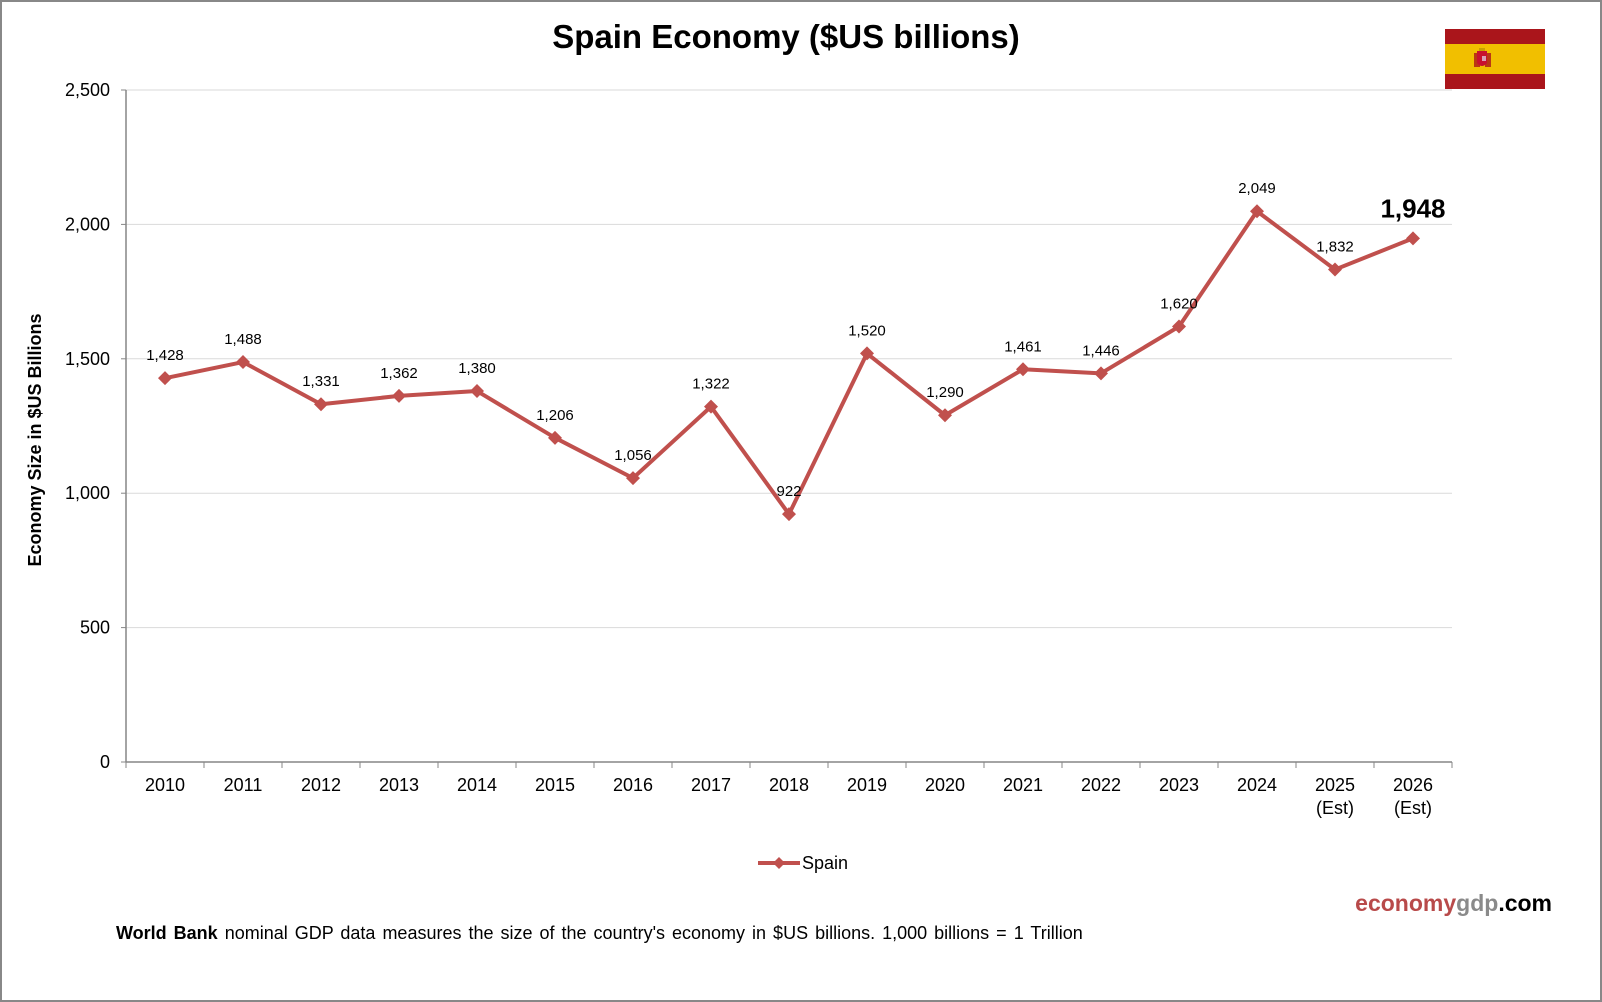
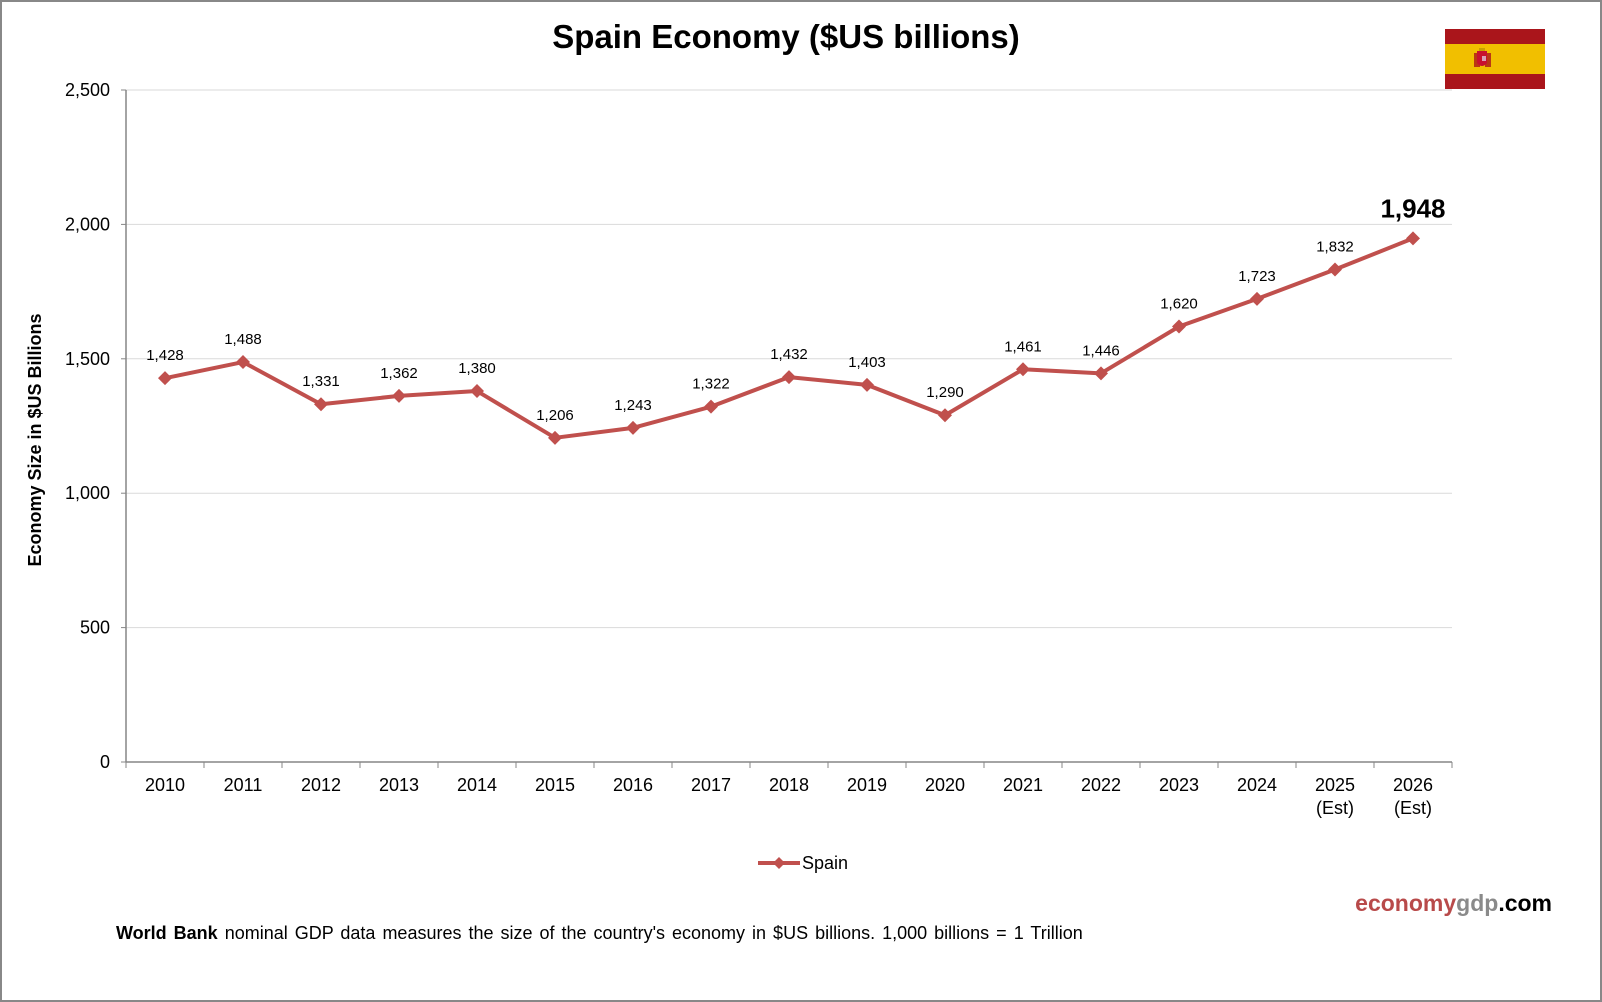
2016: 1,056 -> 1,243
2018: 922 -> 1,432
2019: 1,520 -> 1,403
2024: 2,049 -> 1,723
